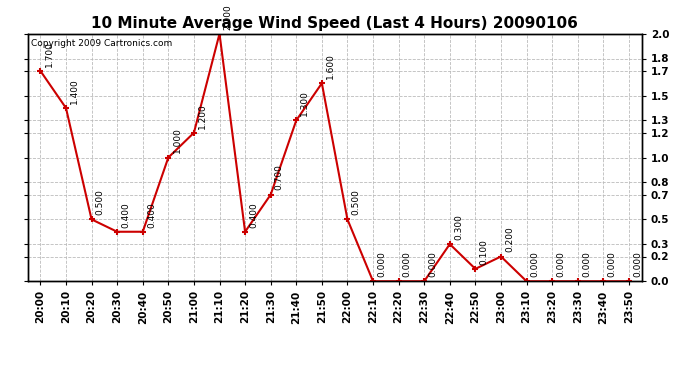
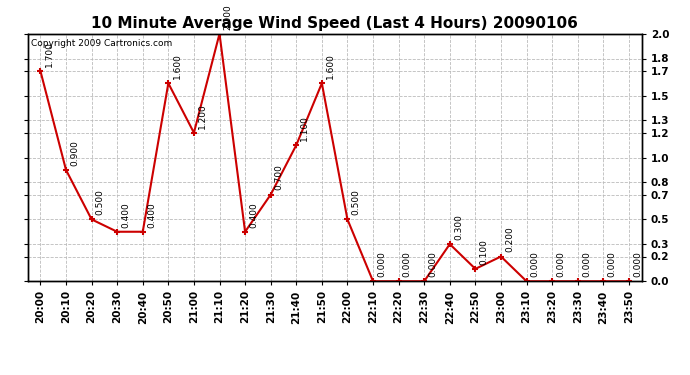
20:10: 1.400 -> 0.900
20:50: 1.000 -> 1.600
21:40: 1.300 -> 1.100
